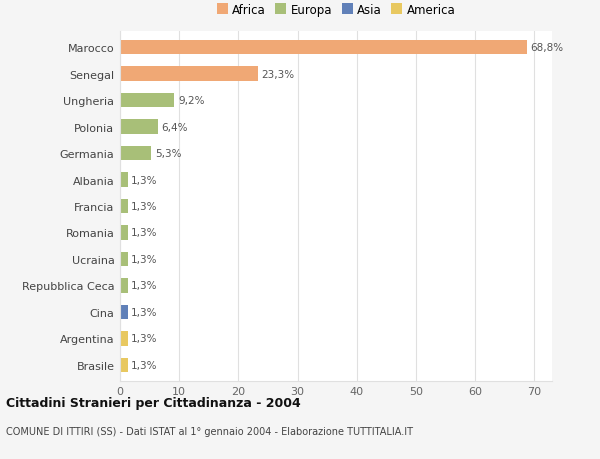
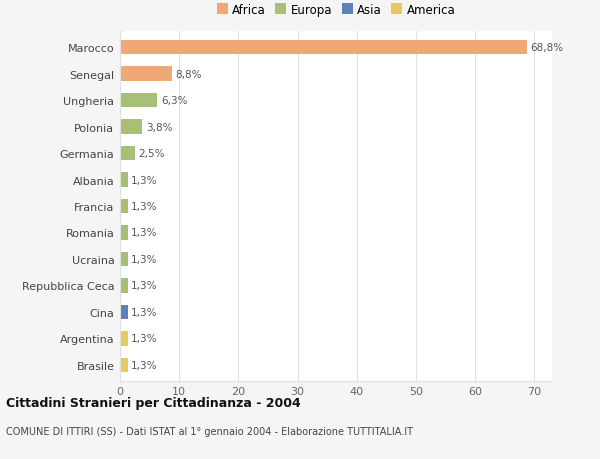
Senegal: 23,3% -> 8,8%
Ungheria: 9,2% -> 6,3%
Polonia: 6,4% -> 3,8%
Germania: 5,3% -> 2,5%
